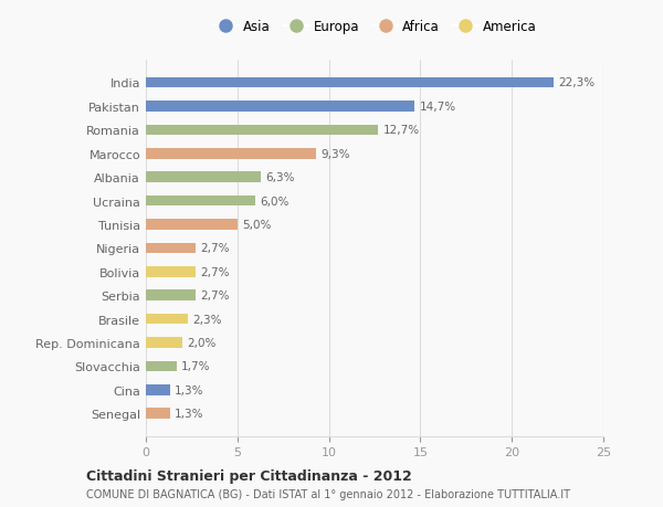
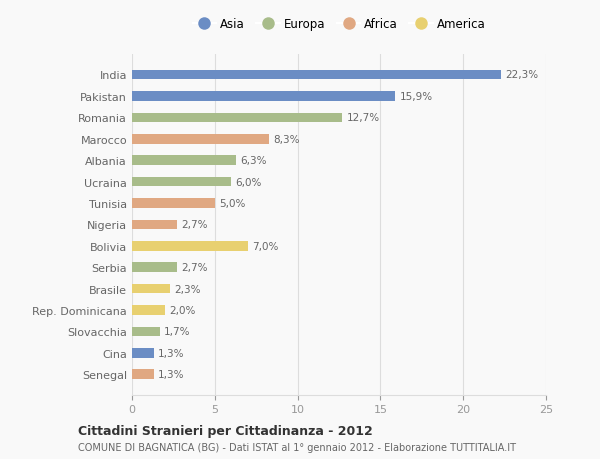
Pakistan: 14,7% -> 15,9%
Marocco: 9,3% -> 8,3%
Bolivia: 2,7% -> 7,0%
